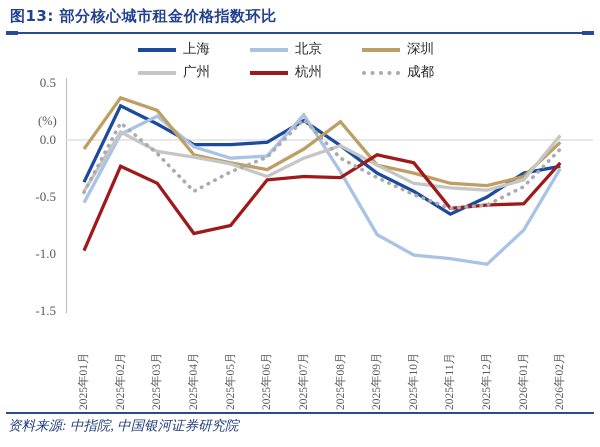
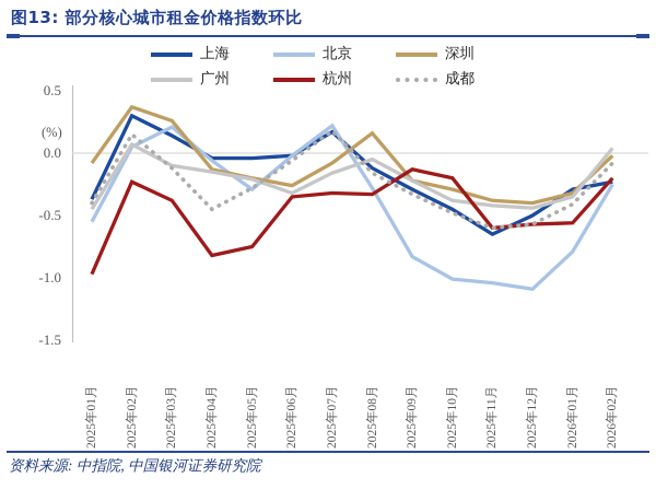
成都/2025年01月: -0.46 -> -0.40
北京/2025年05月: -0.16 -> -0.29
北京/2025年06月: -0.14 -> -0.02
成都/2025年06月: -0.15 -> -0.06
上海/2025年08月: -0.05 -> -0.12
